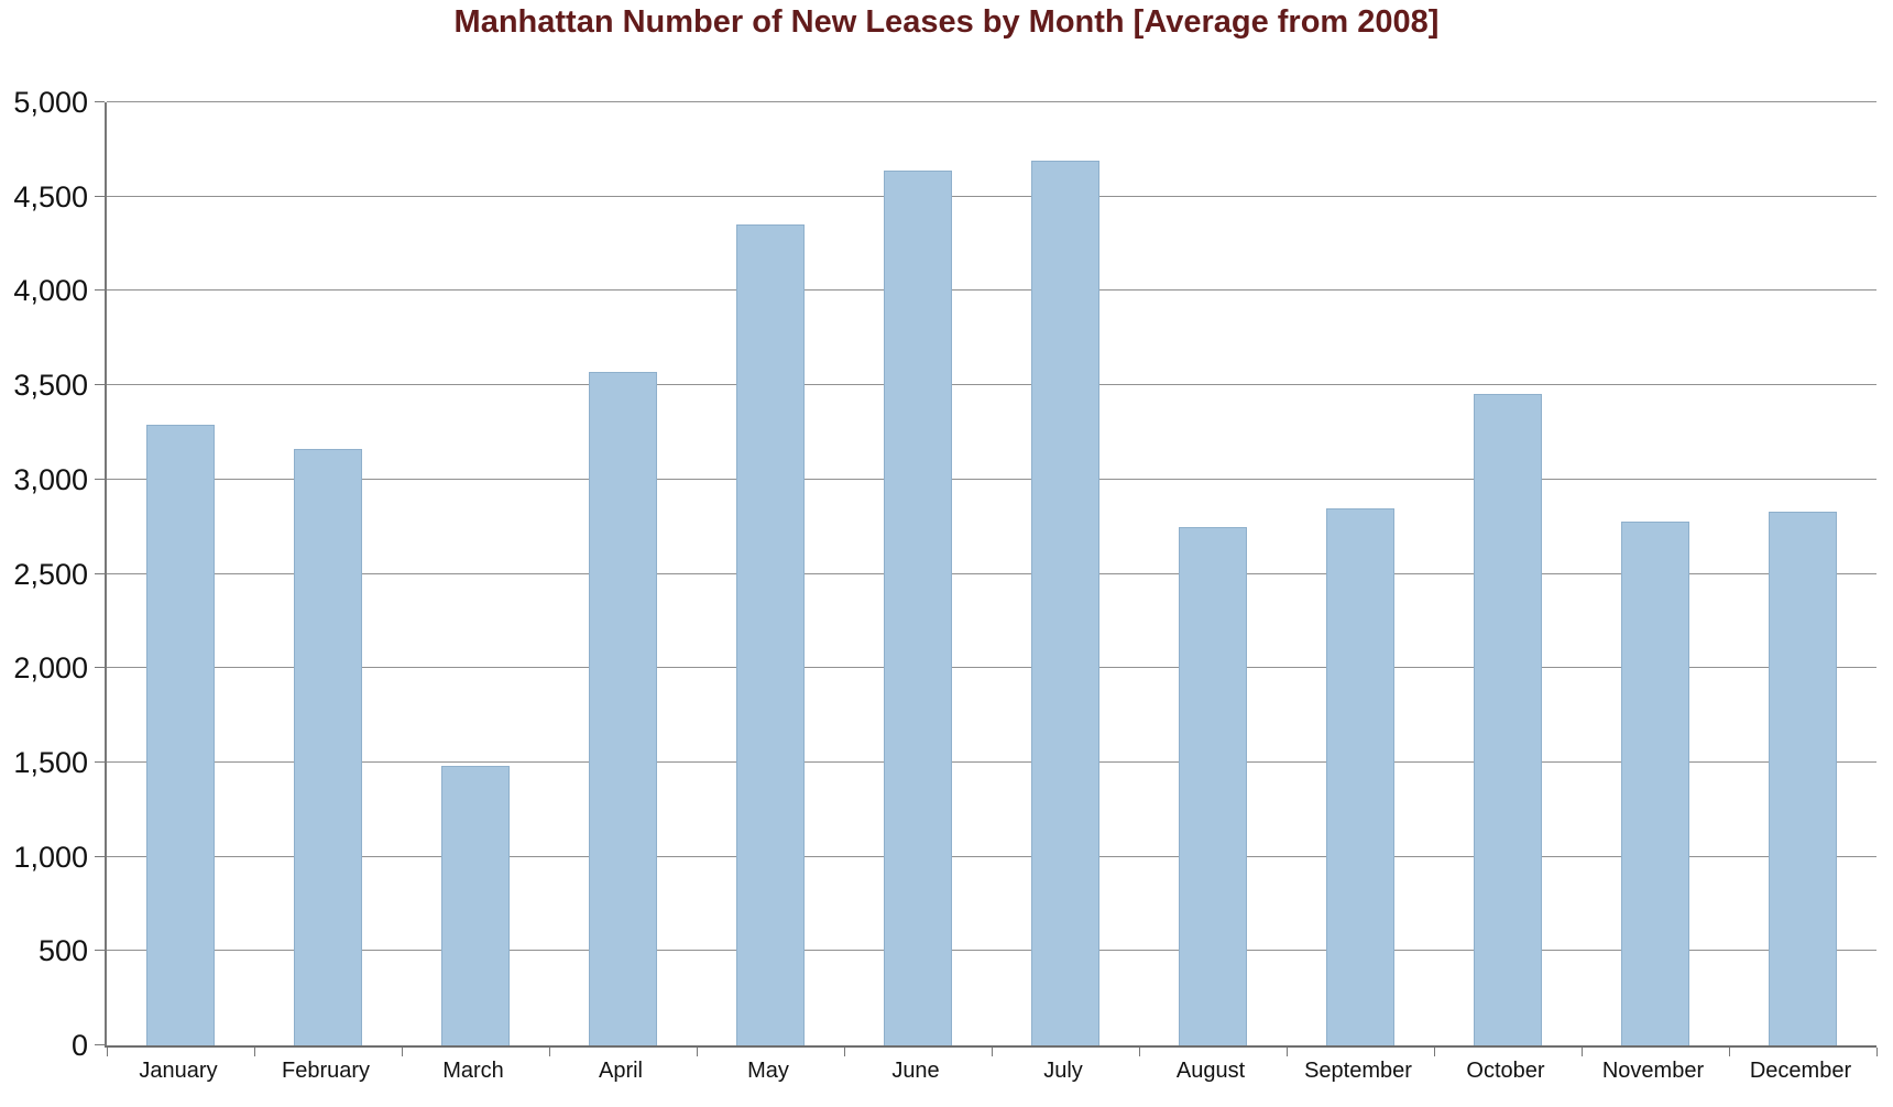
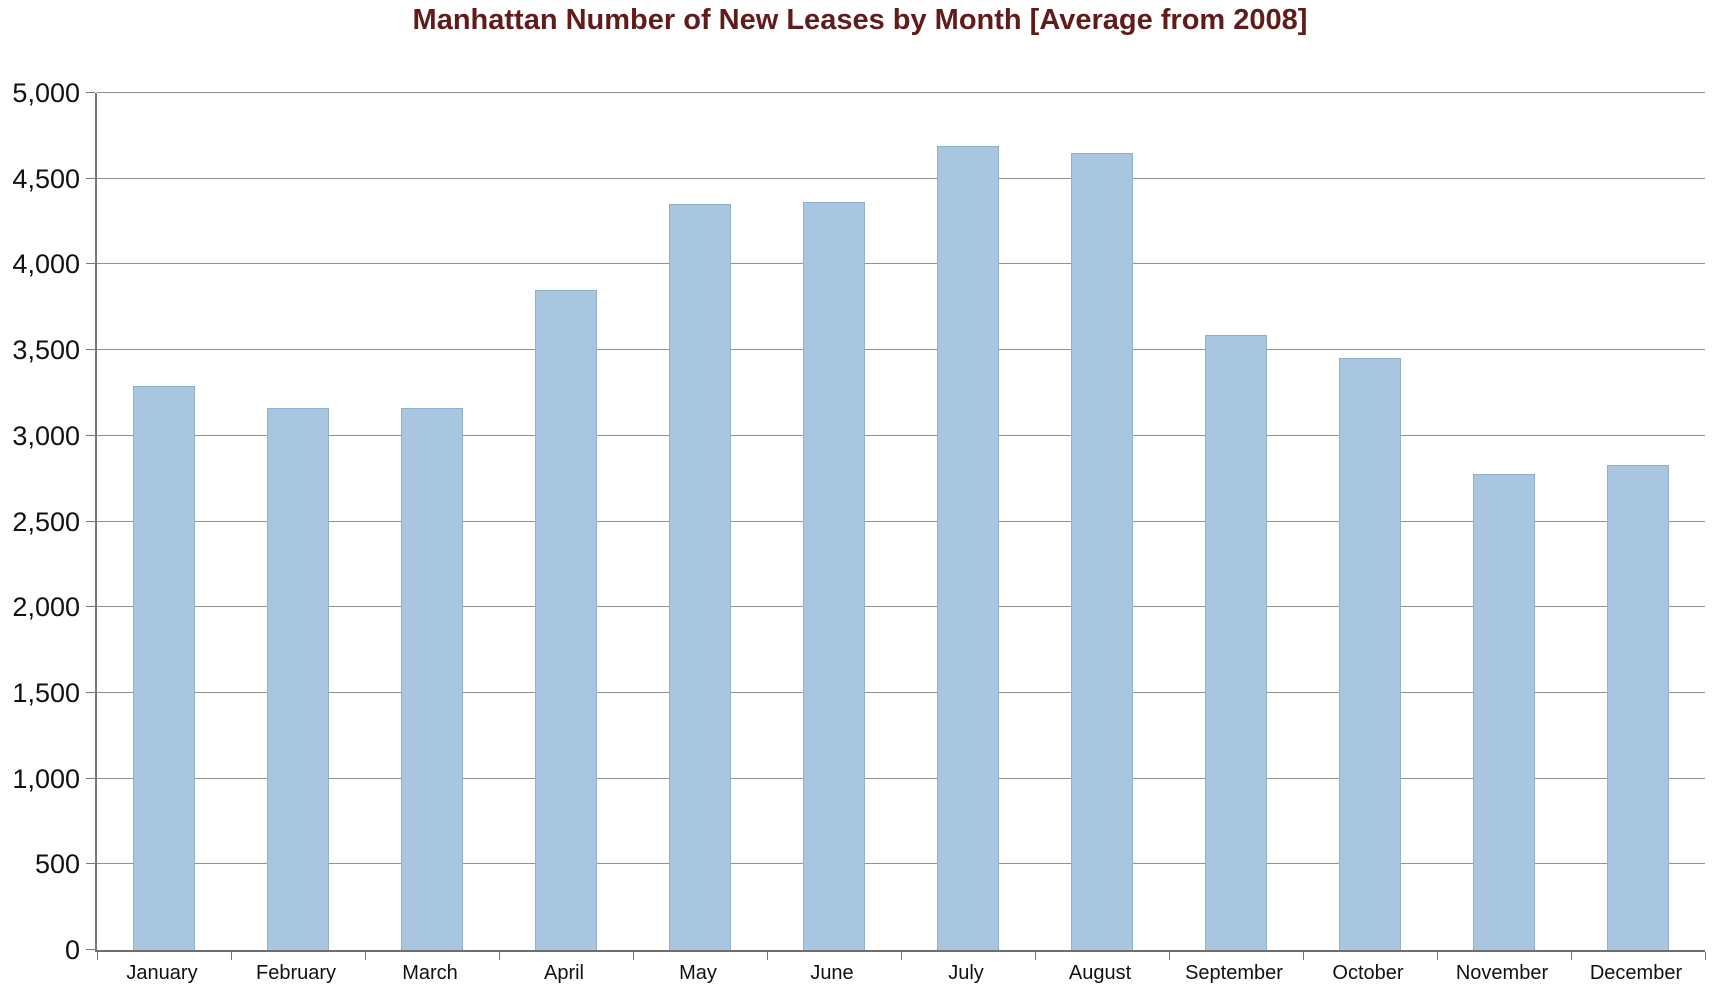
March: 1480 -> 3160
April: 3570 -> 3850
June: 4640 -> 4360
August: 2750 -> 4650
September: 2850 -> 3590
